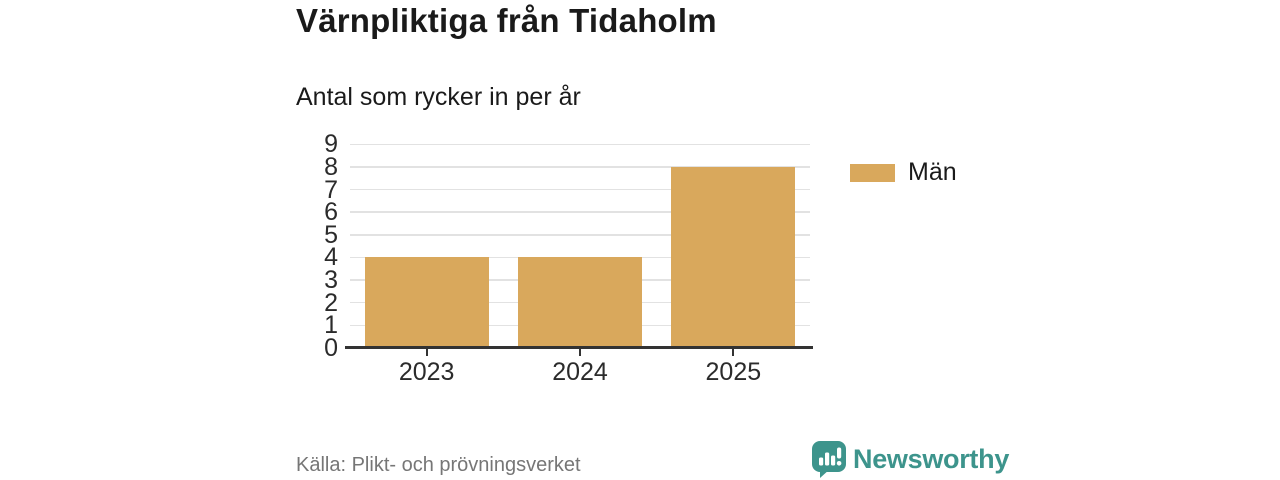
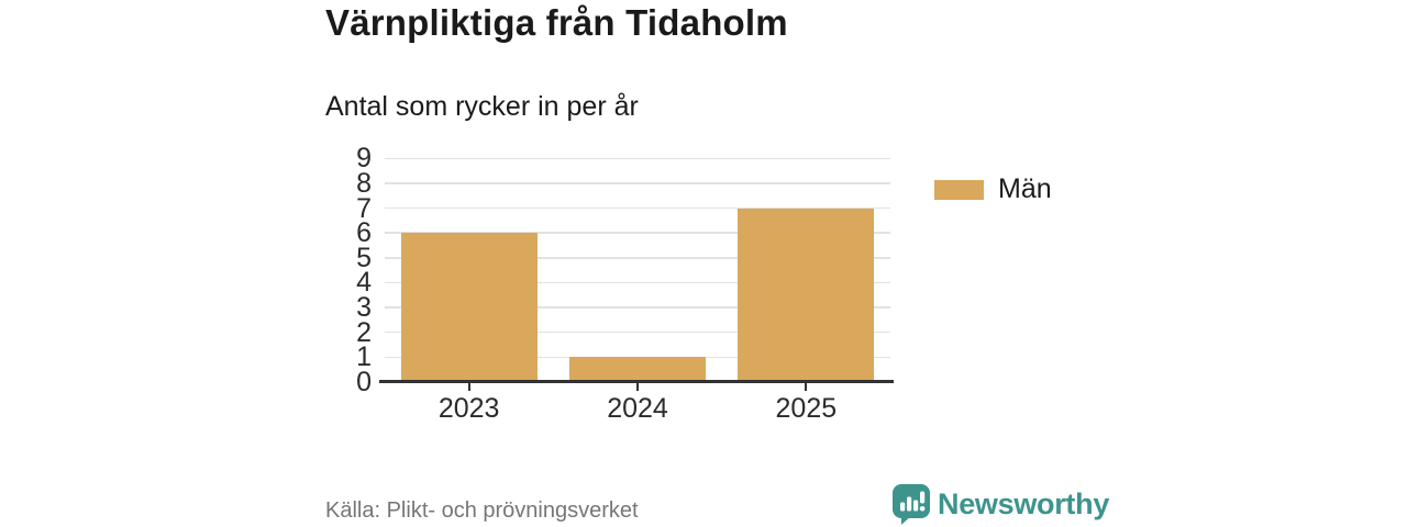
2023: 4 -> 6
2024: 4 -> 1
2025: 8 -> 7
